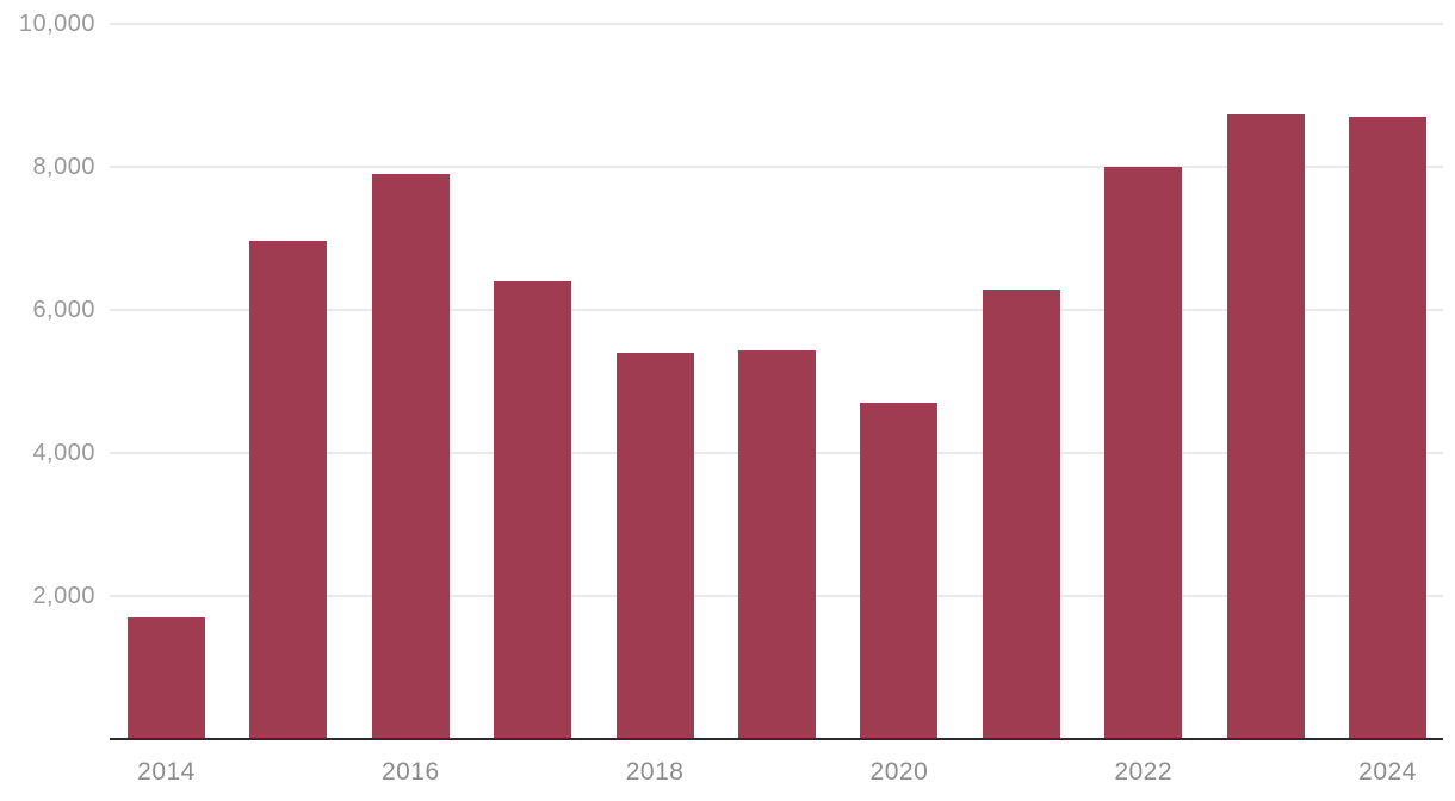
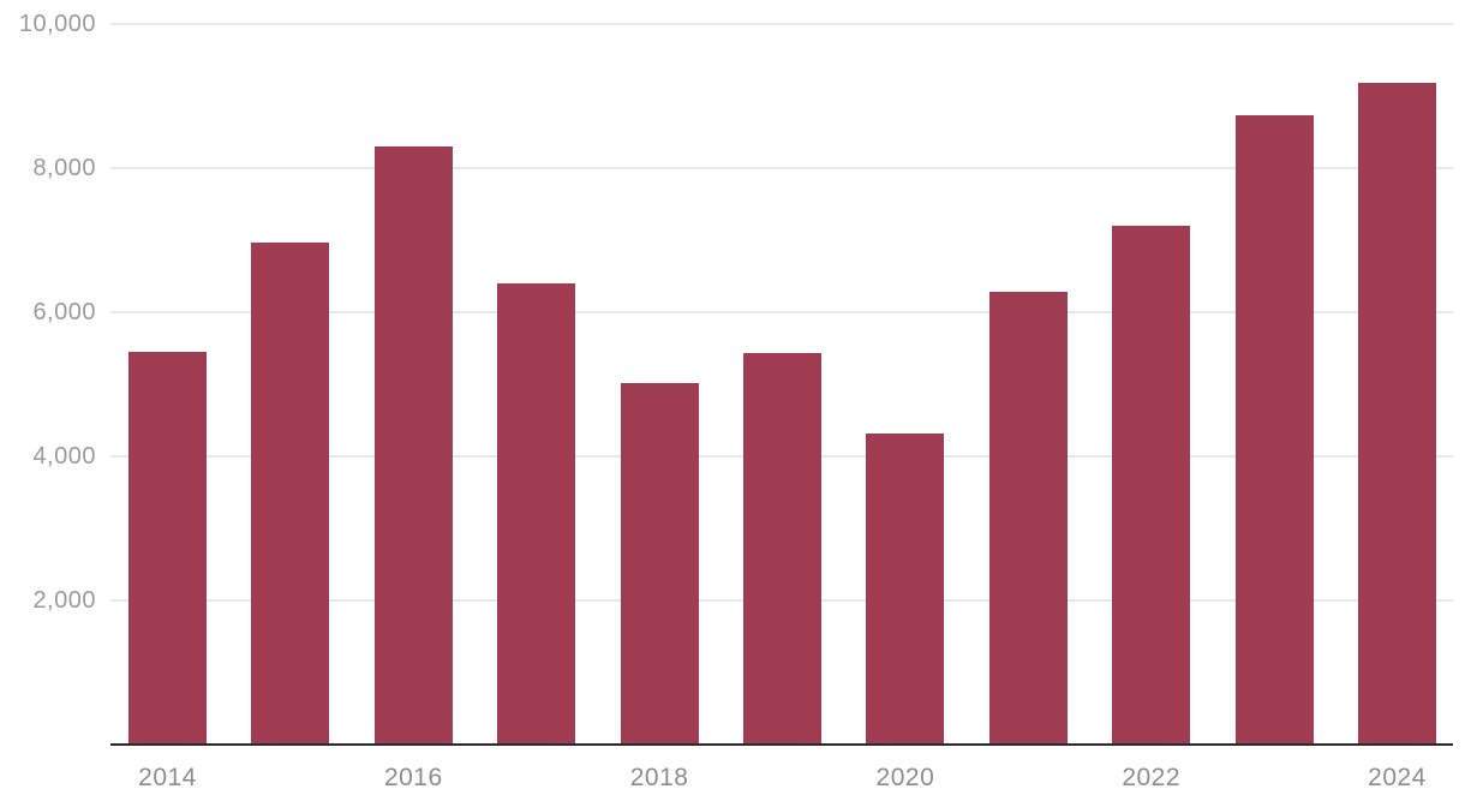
2014: 1700 -> 5400
2016: 7900 -> 8300
2018: 5400 -> 5000
2020: 4700 -> 4300
2022: 8000 -> 7200
2024: 8700 -> 9200
